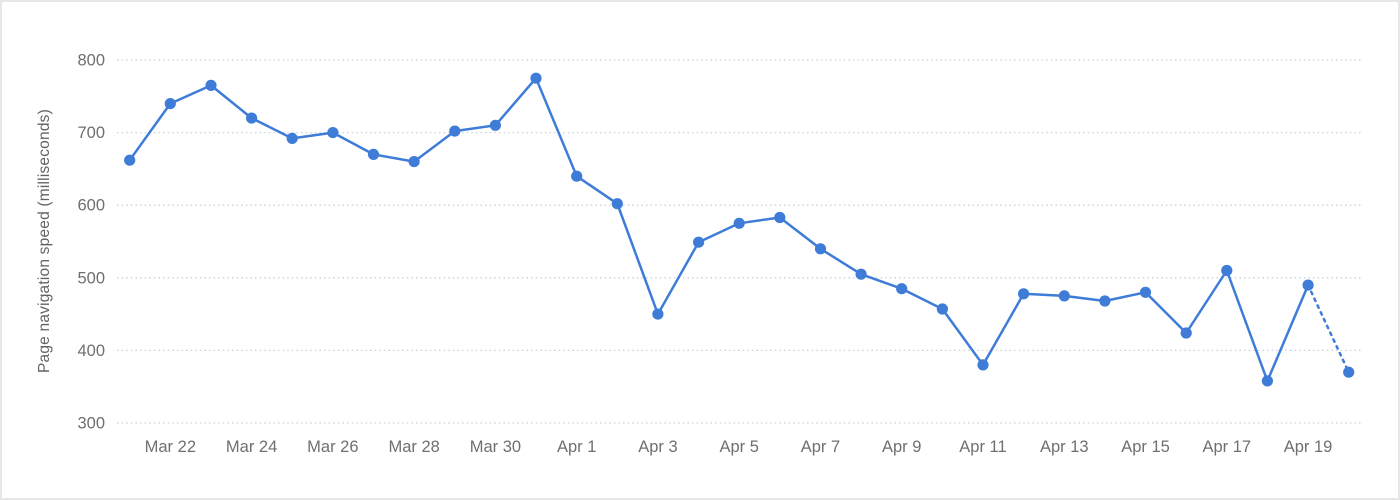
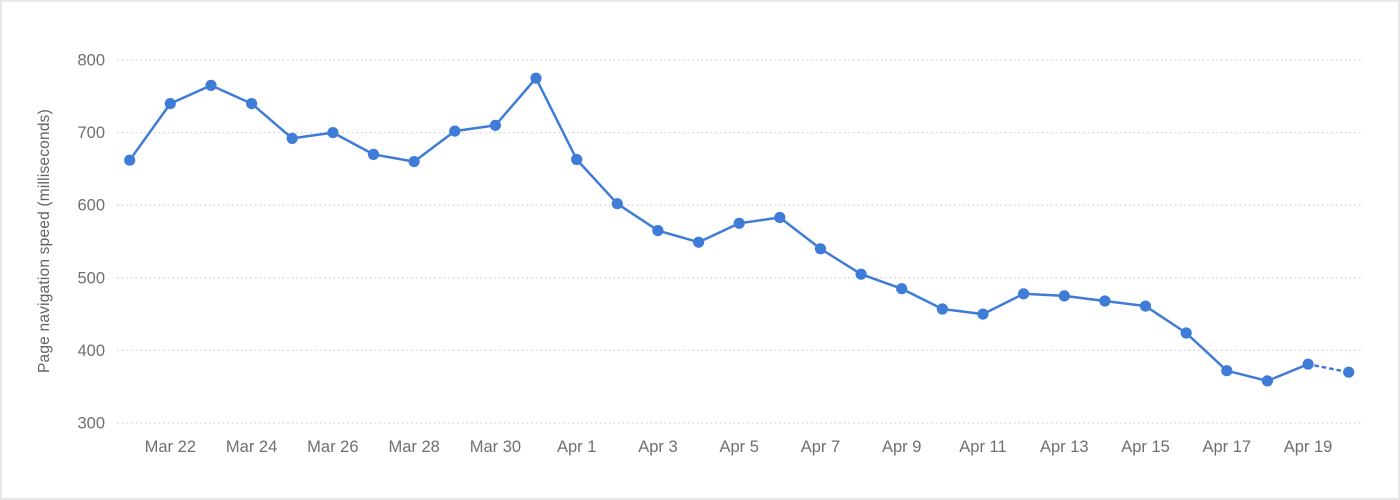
Mar 24: 720 -> 740
Apr 1: 640 -> 660
Apr 3: 450 -> 560
Apr 11: 380 -> 450
Apr 15: 480 -> 460
Apr 17: 510 -> 370
Apr 19: 490 -> 380
